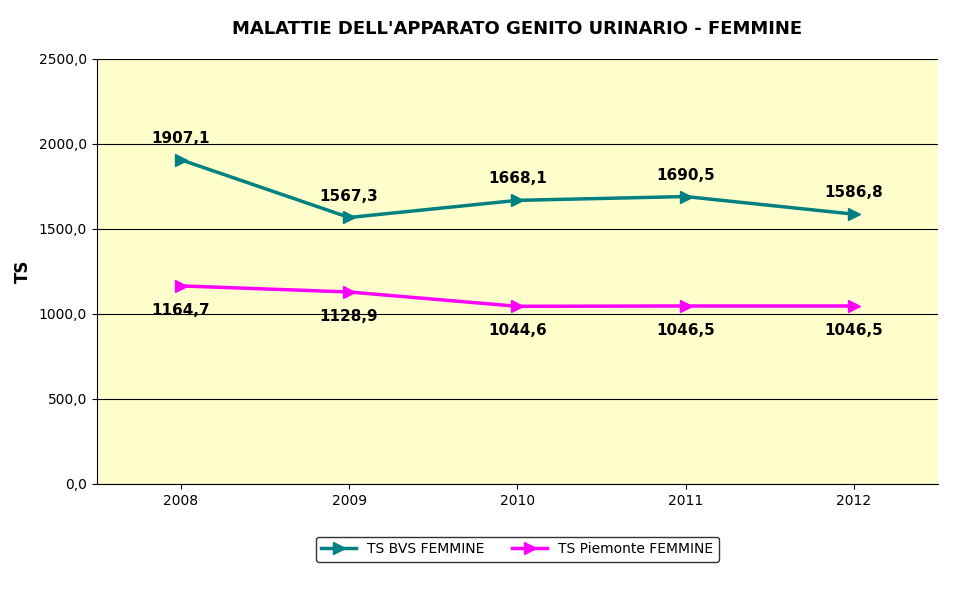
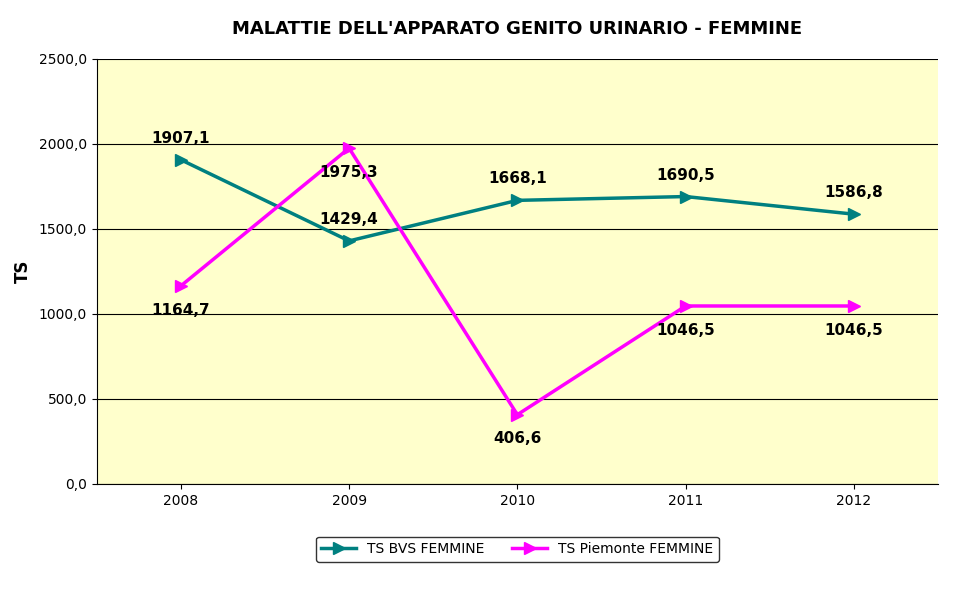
TS BVS FEMMINE/2009: 1567,3 -> 1429,4
TS Piemonte FEMMINE/2009: 1128,9 -> 1975,3
TS Piemonte FEMMINE/2010: 1044,6 -> 406,6
